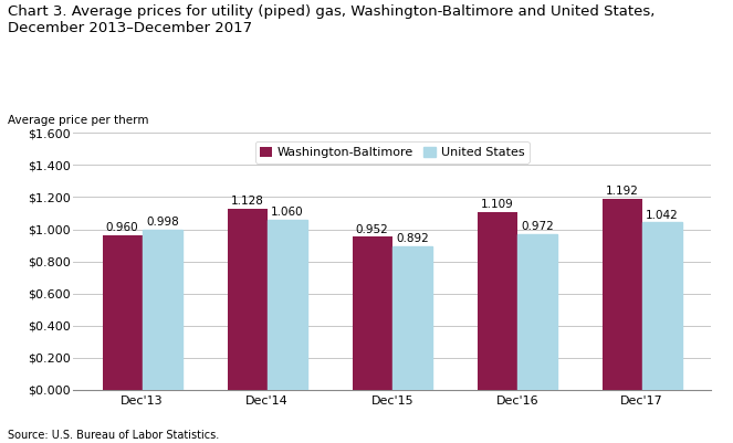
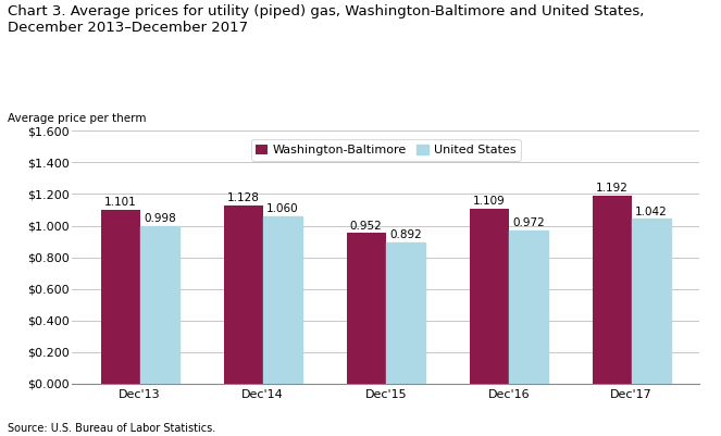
Washington-Baltimore/Dec'13: 0.960 -> 1.101
